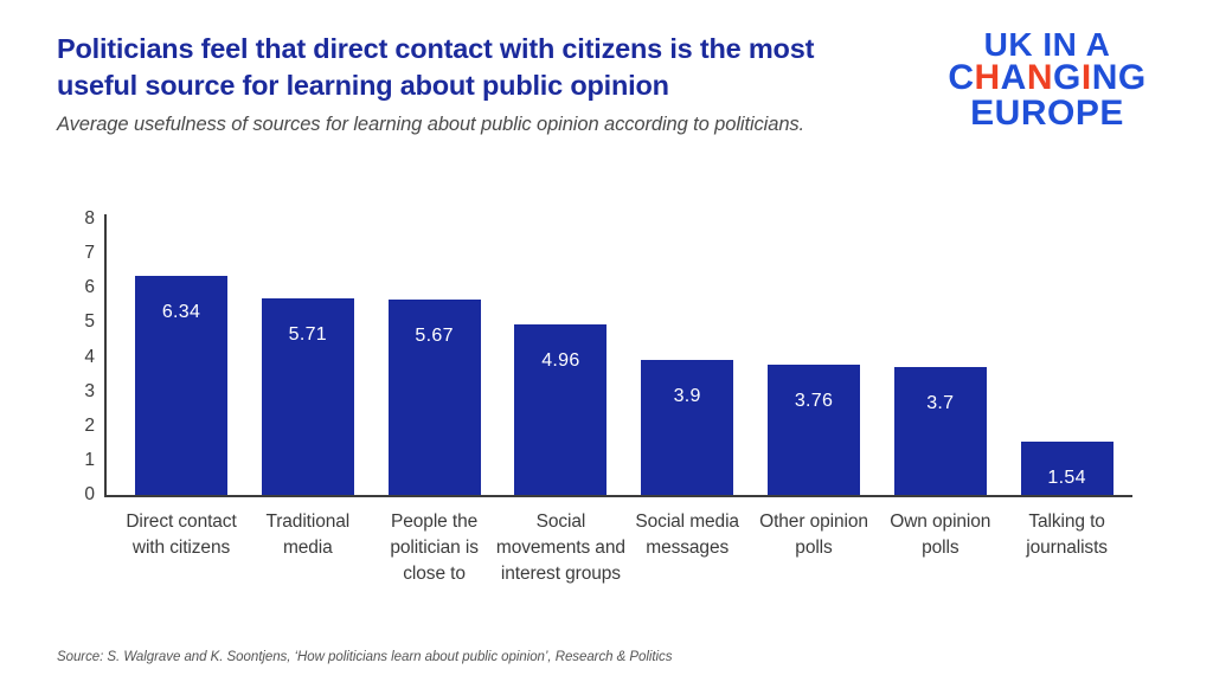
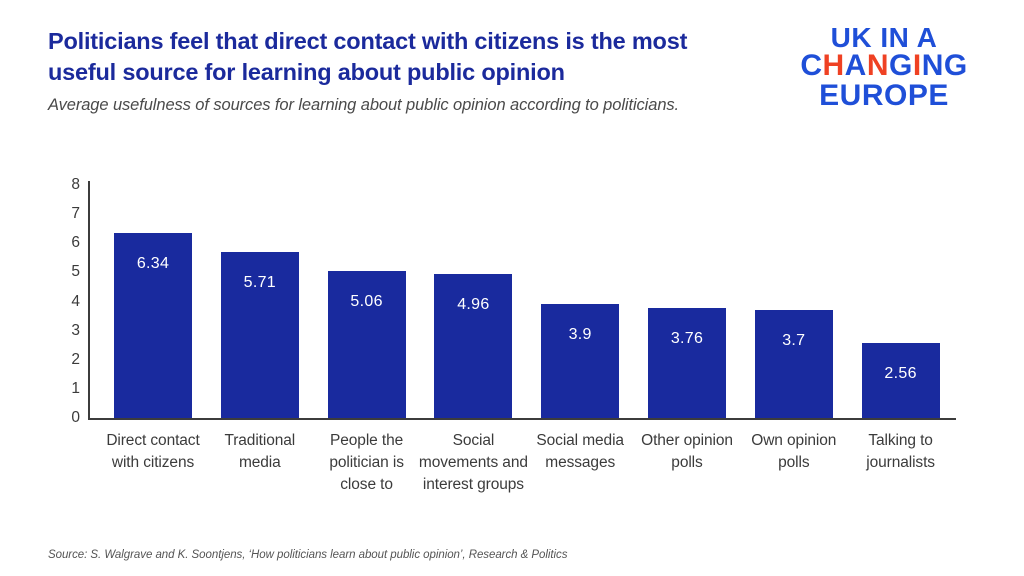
People the politician is close to: 5.67 -> 5.06
Talking to journalists: 1.54 -> 2.56
